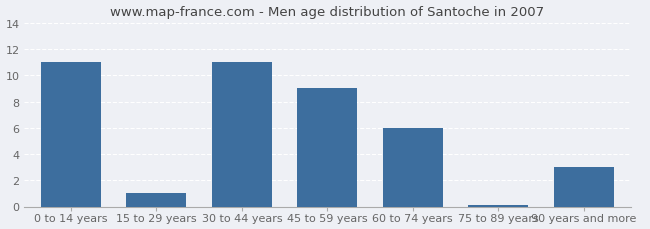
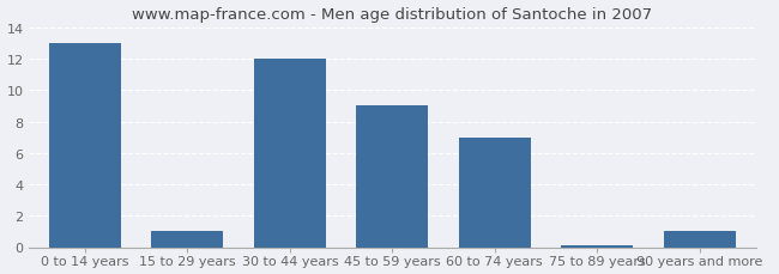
0 to 14 years: 11.0 -> 13.0
30 to 44 years: 11.0 -> 12.0
60 to 74 years: 6.0 -> 7.0
90 years and more: 3.0 -> 1.0
